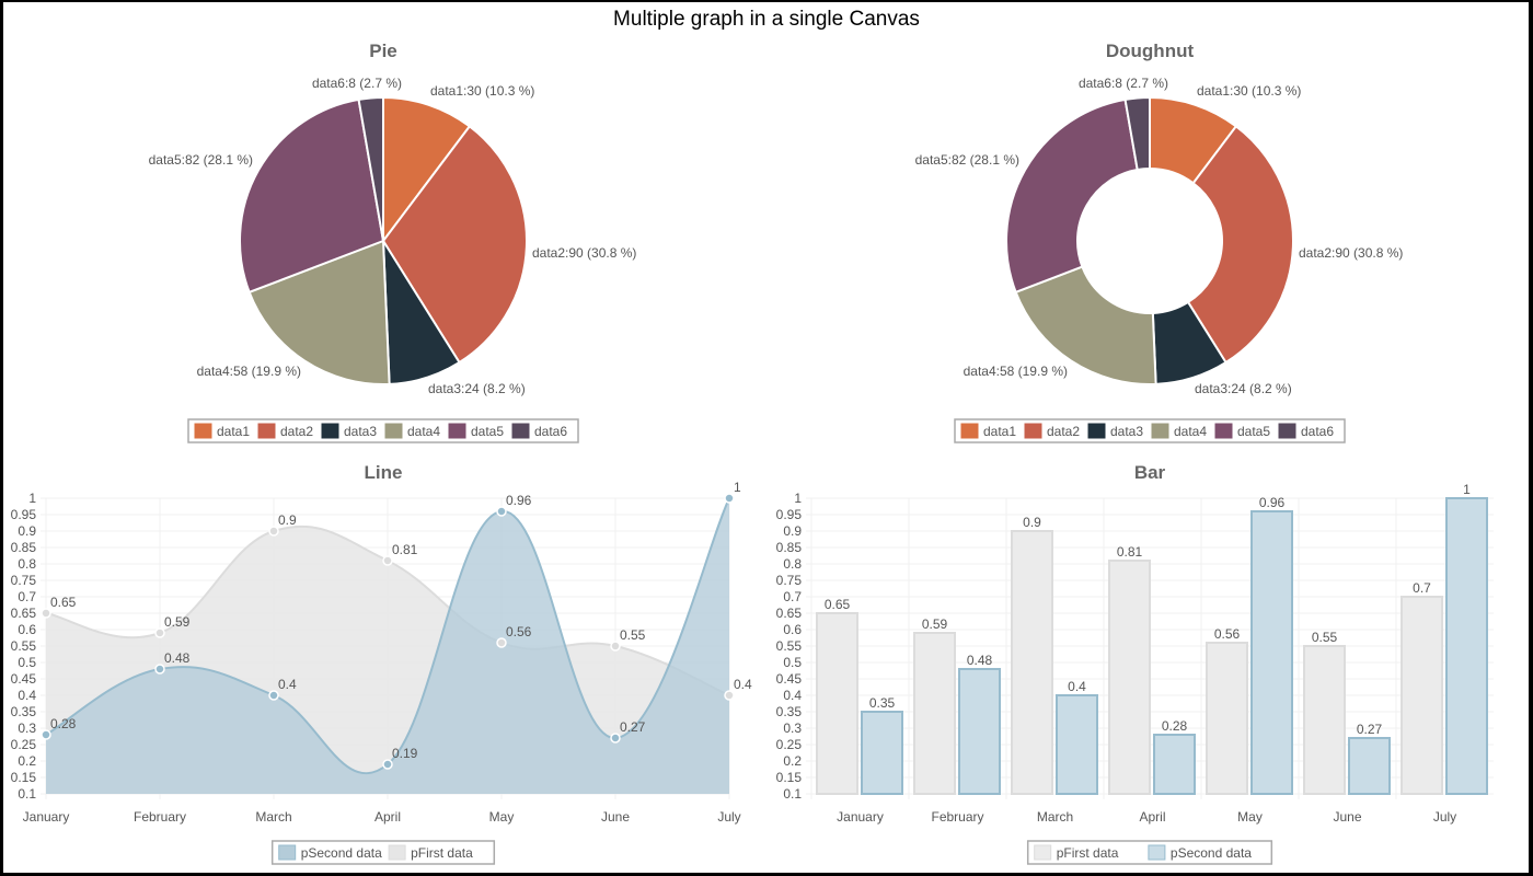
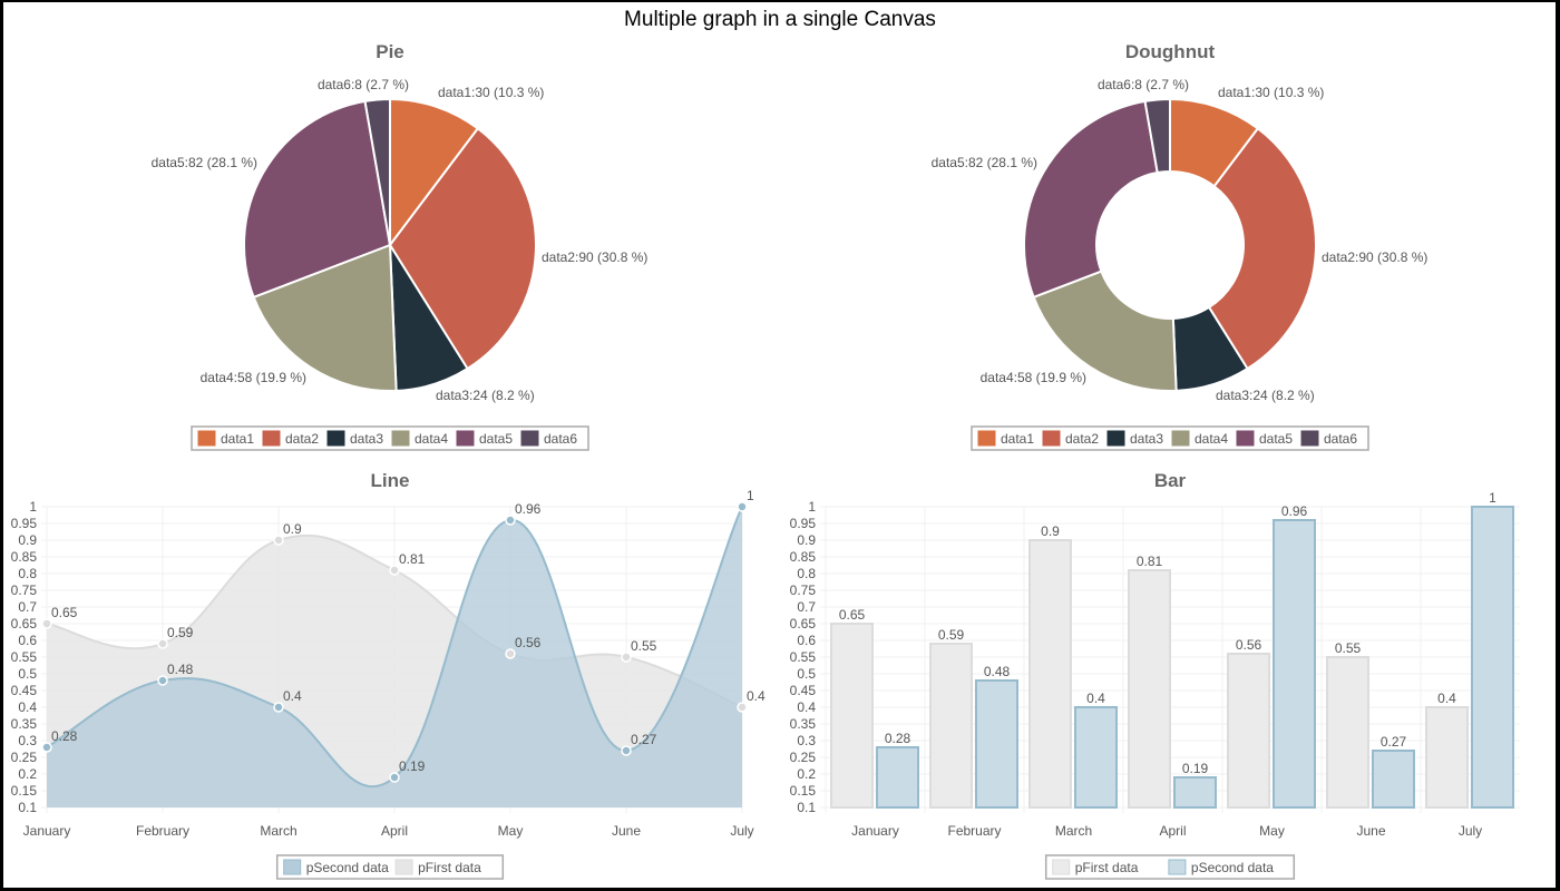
Bar/pSecond data/January: 0.35 -> 0.28
Bar/pSecond data/April: 0.28 -> 0.19
Bar/pFirst data/July: 0.7 -> 0.4
